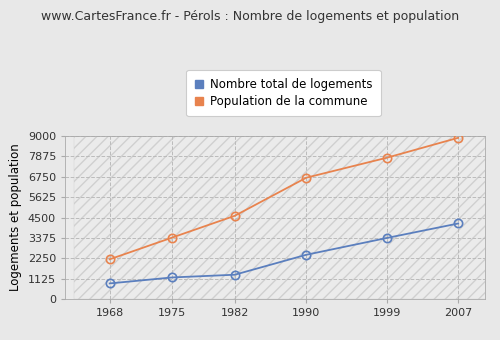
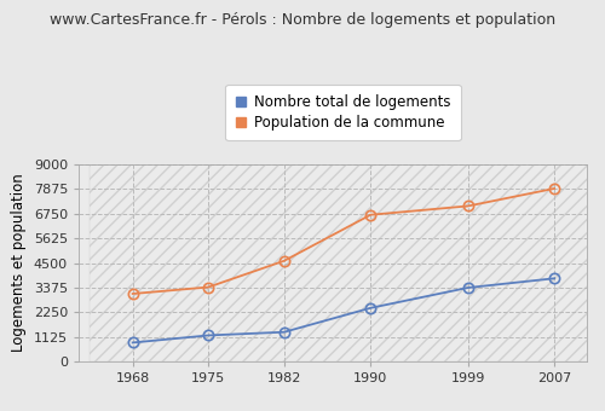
Population de la commune/1968: 2200 -> 3100
Population de la commune/1999: 7800 -> 7100
Nombre total de logements/2007: 4200 -> 3800
Population de la commune/2007: 8900 -> 7900
